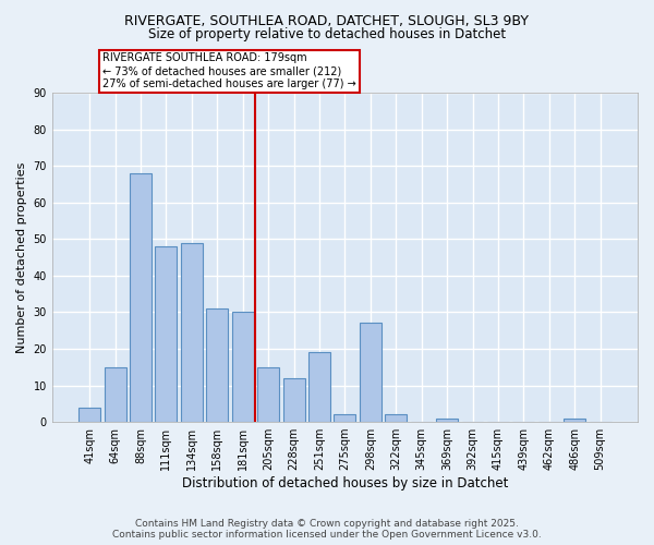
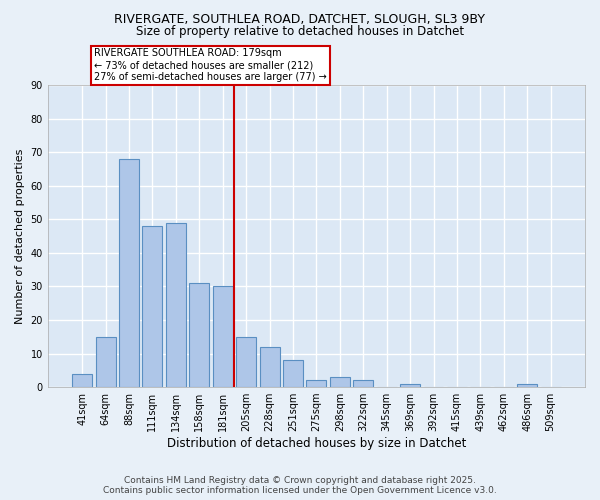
251sqm: 19 -> 8
298sqm: 27 -> 3
